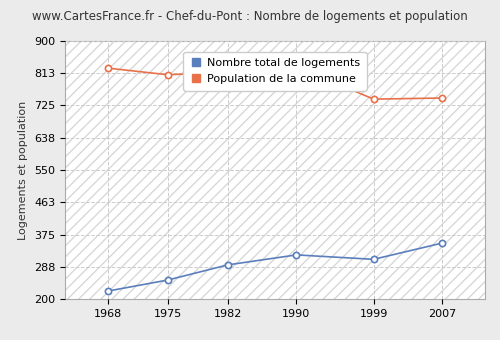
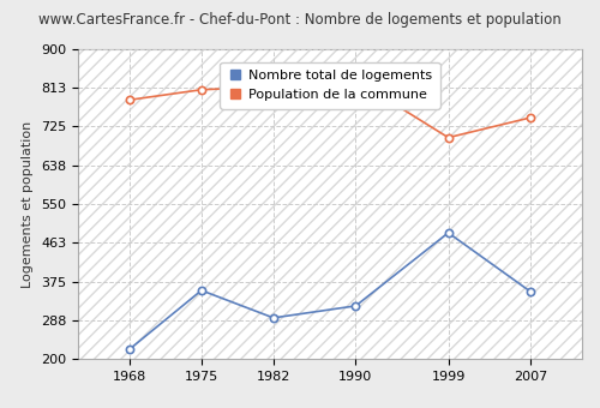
Population de la commune/1968: 826 -> 785
Nombre total de logements/1975: 252 -> 355
Nombre total de logements/1999: 308 -> 485
Population de la commune/1999: 742 -> 700
